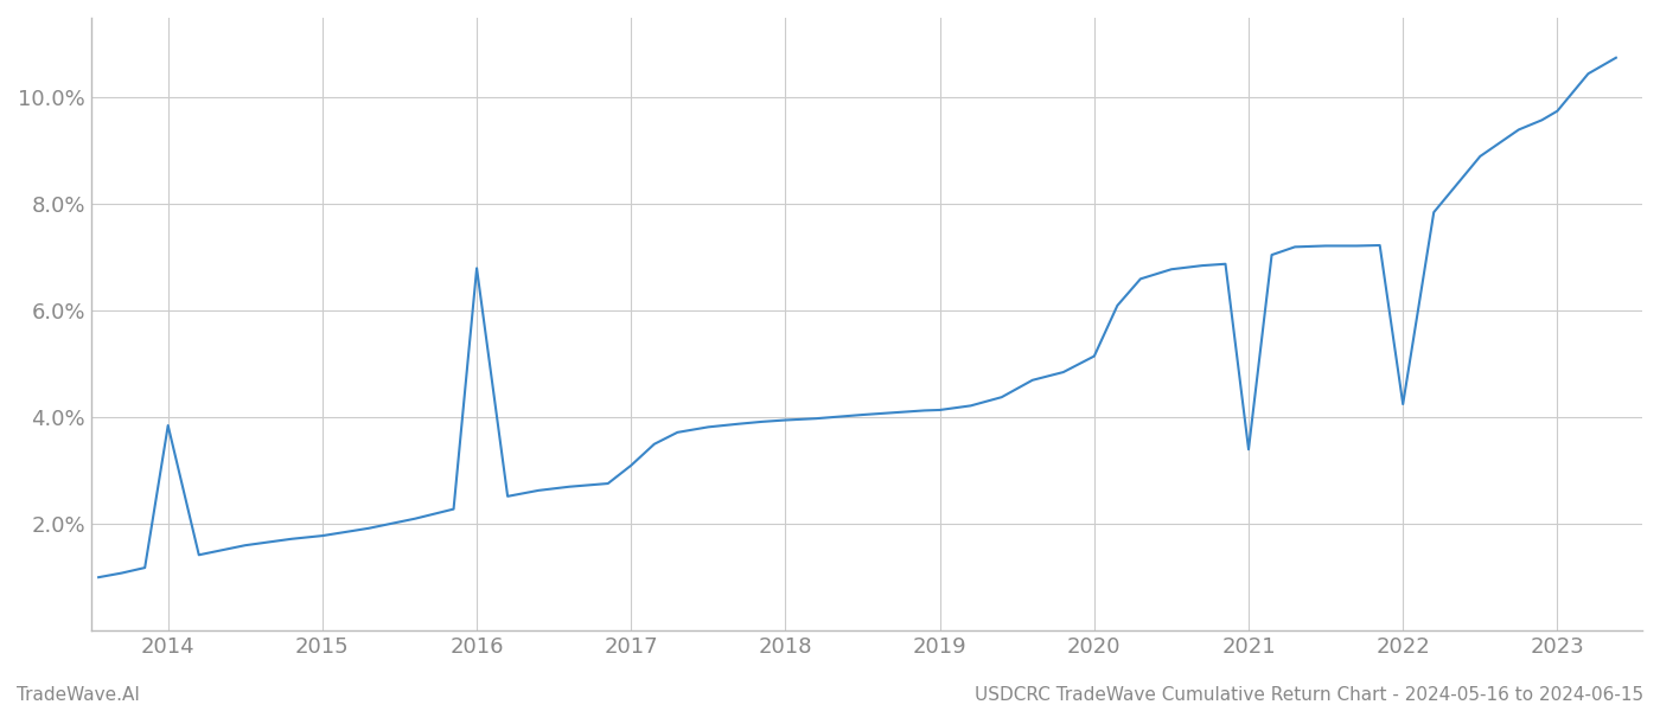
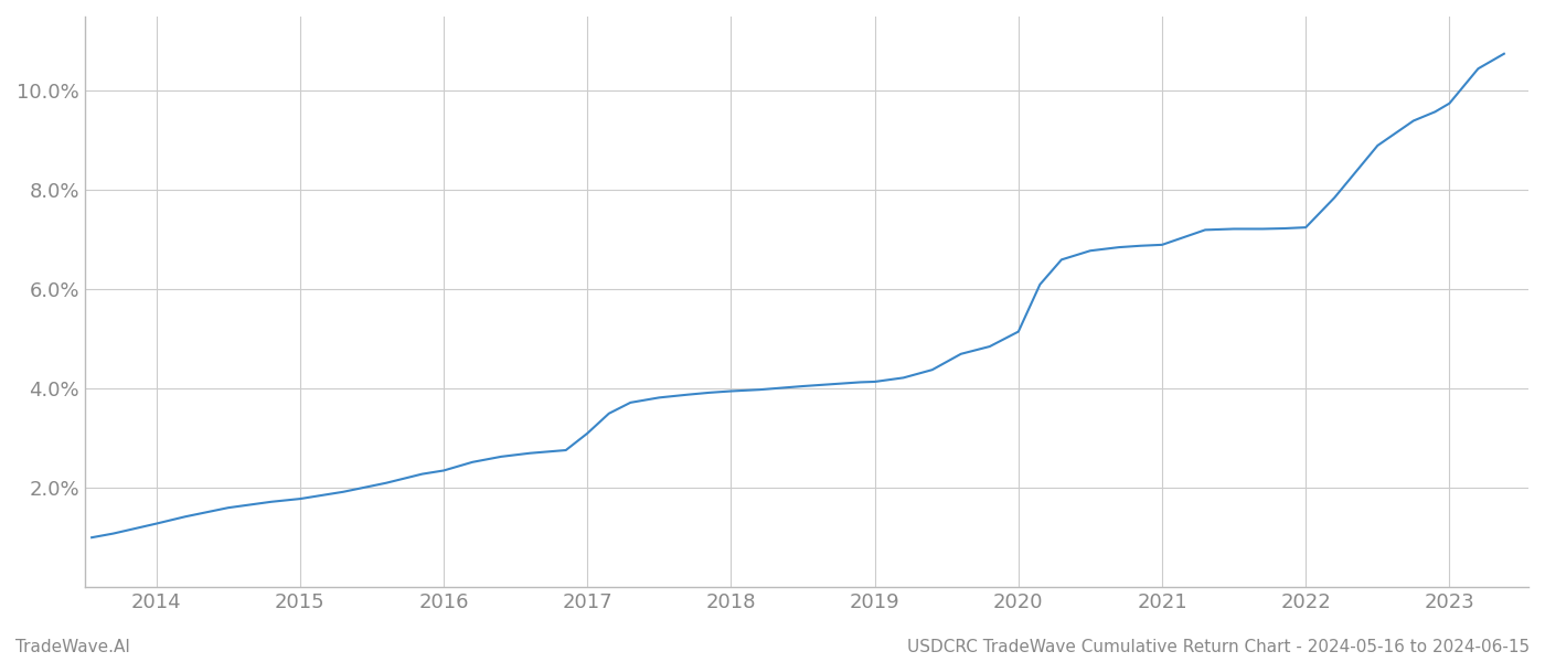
2014: 3.85% -> 1.28%
2016: 6.80% -> 2.35%
2021: 3.40% -> 6.90%
2022: 4.25% -> 7.25%
